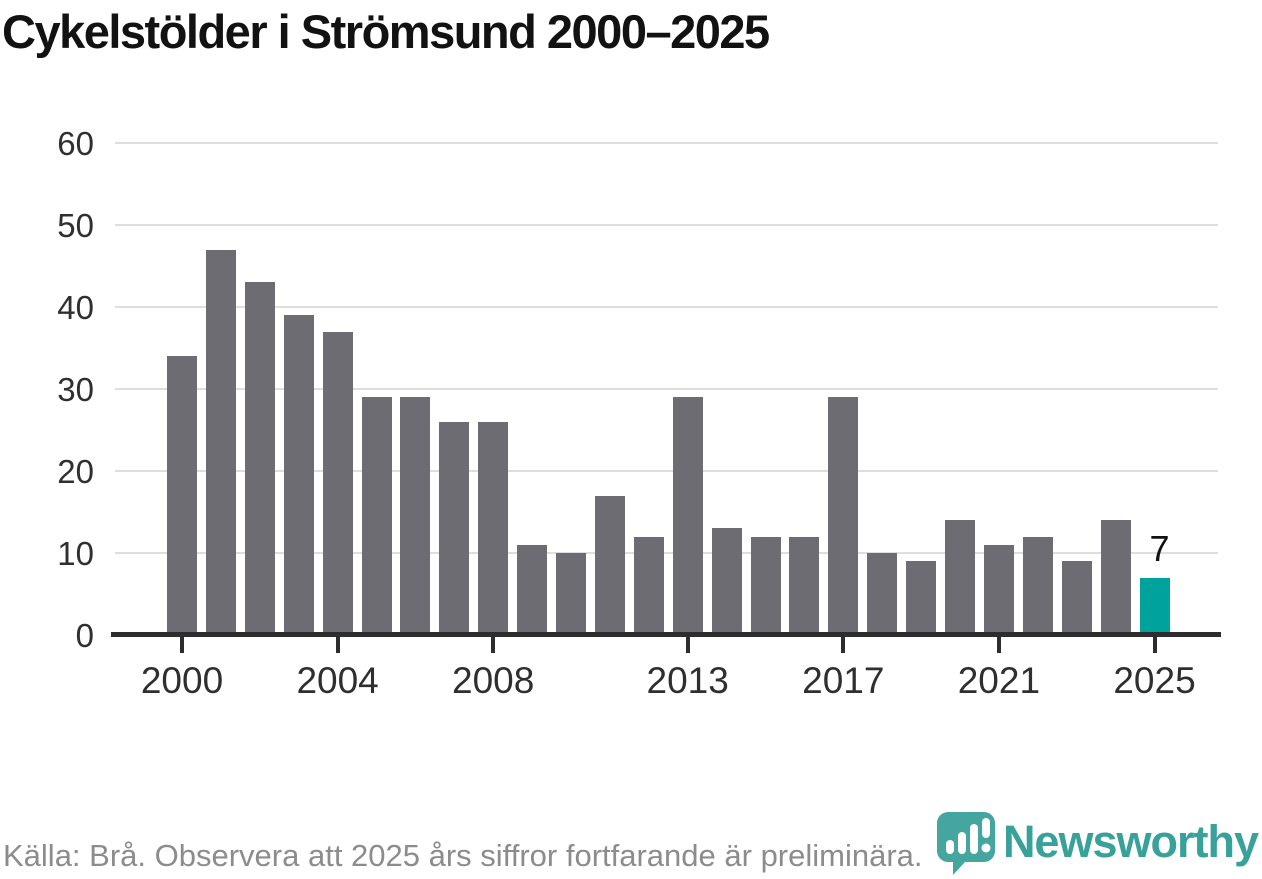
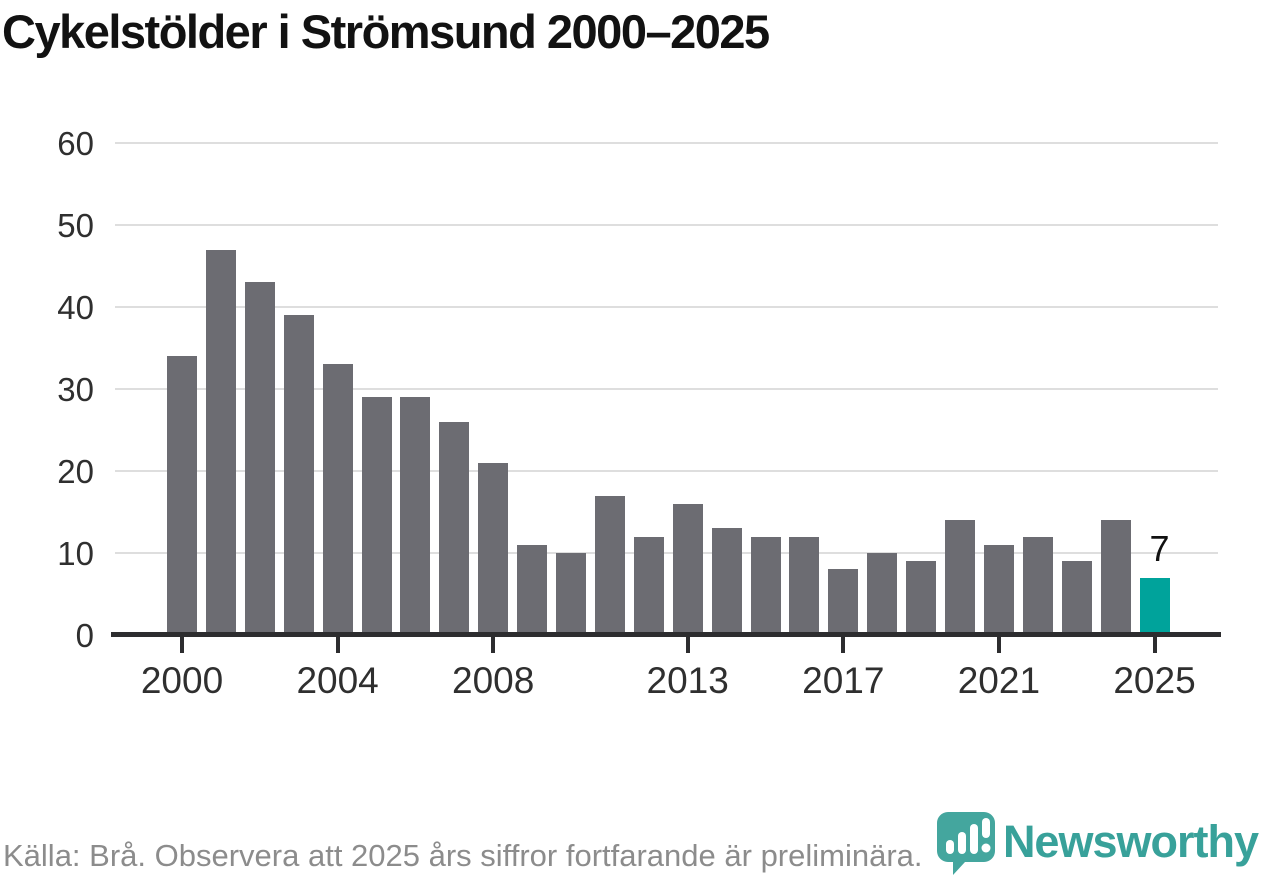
2004: 37 -> 33
2008: 26 -> 21
2013: 29 -> 16
2017: 29 -> 8
